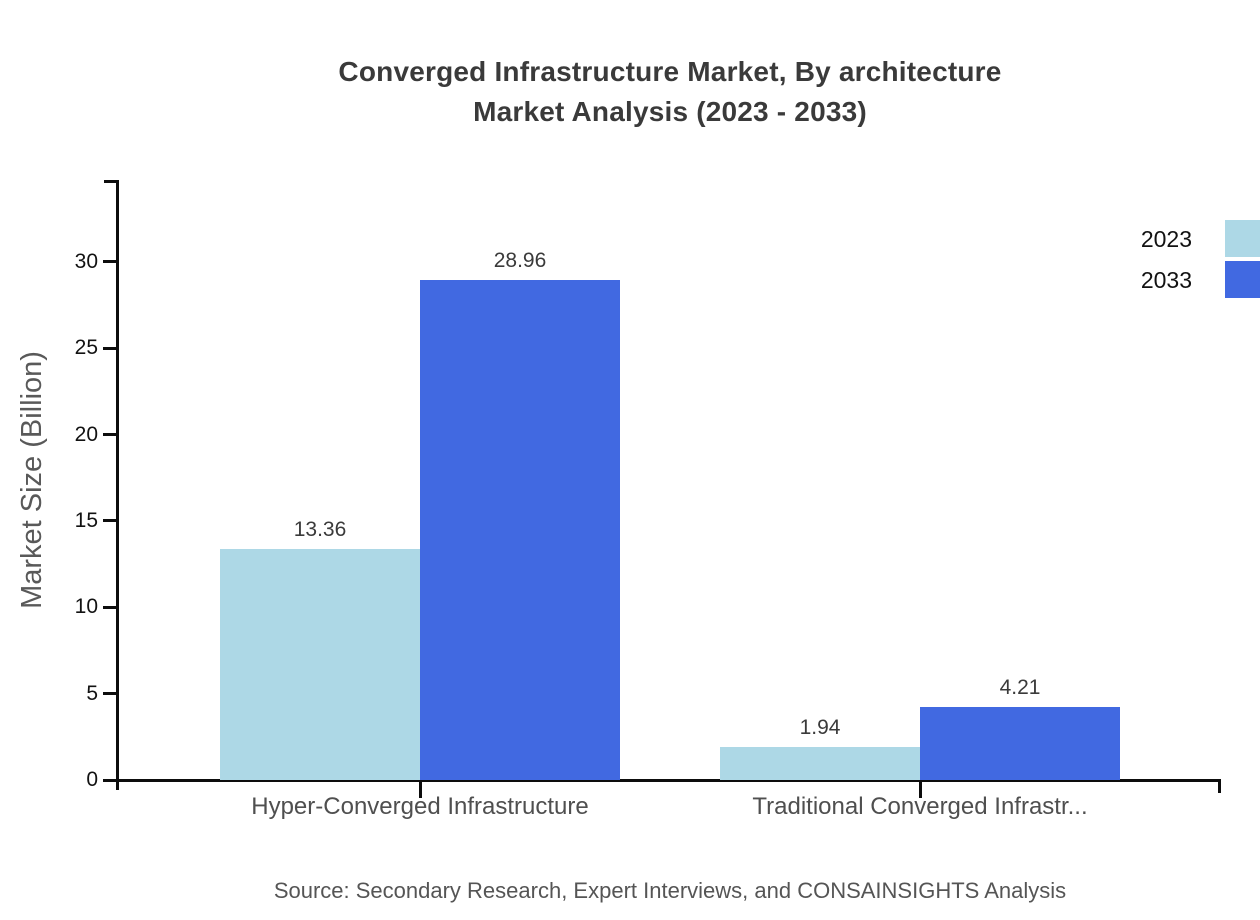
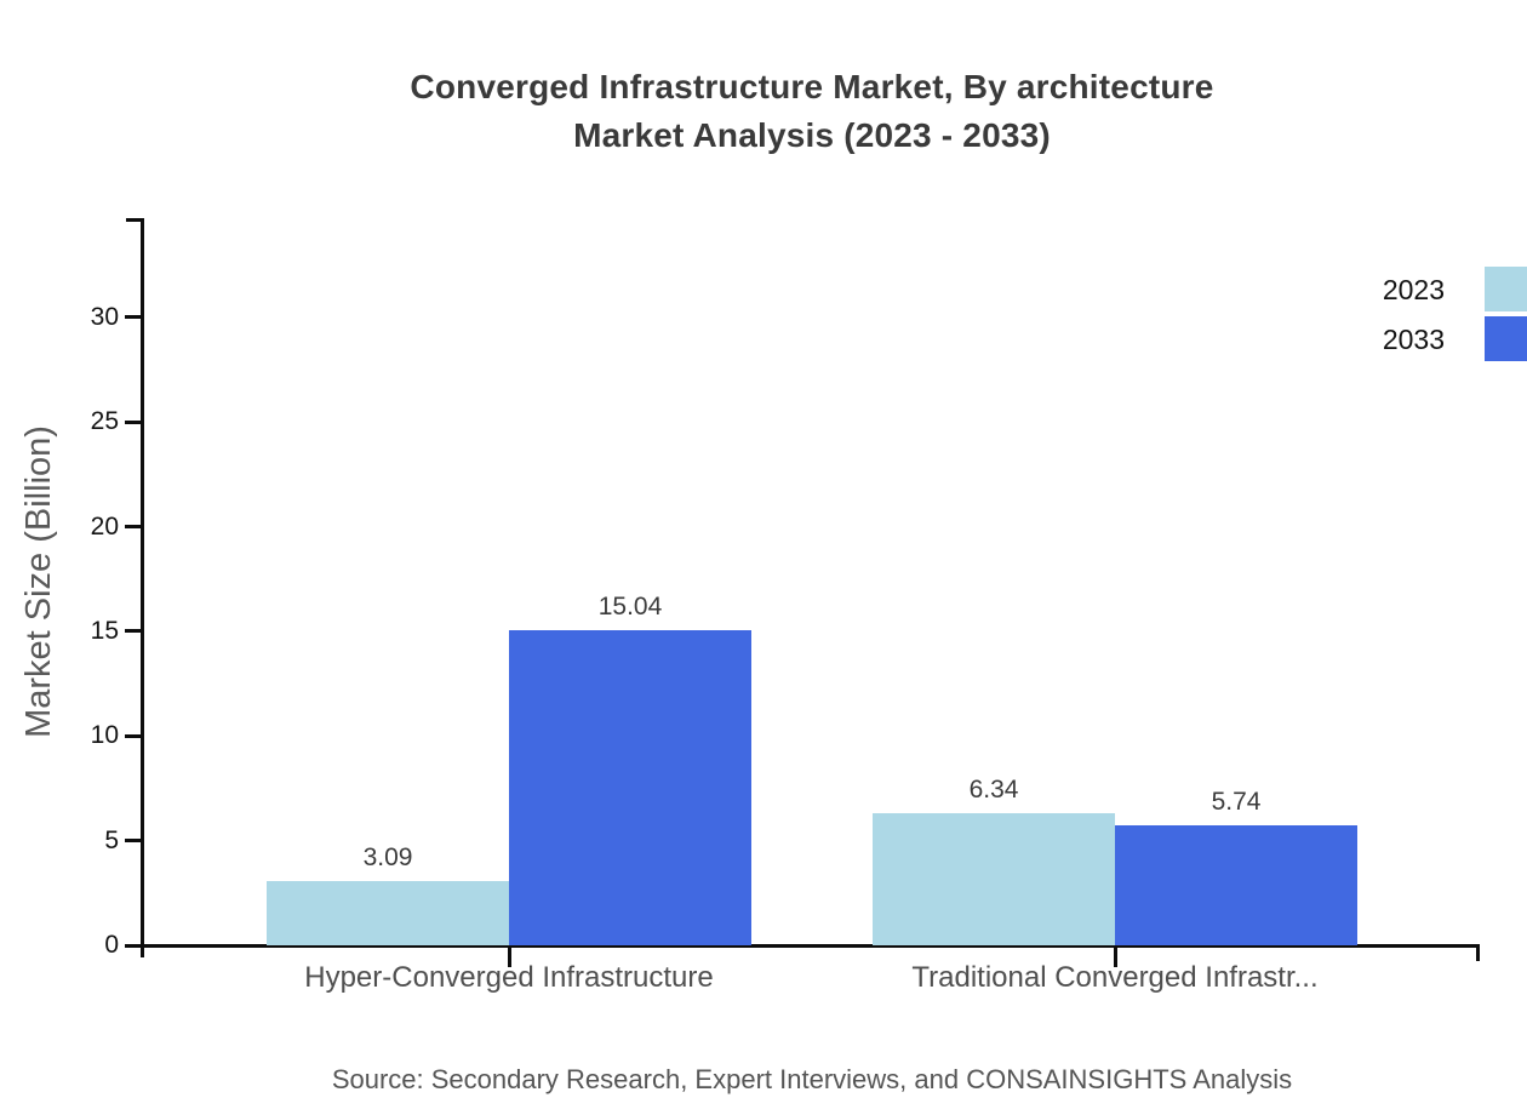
2023/Hyper-Converged Infrastructure: 13.36 -> 3.09
2033/Hyper-Converged Infrastructure: 28.96 -> 15.04
2023/Traditional Converged Infrastr...: 1.94 -> 6.34
2033/Traditional Converged Infrastr...: 4.21 -> 5.74
